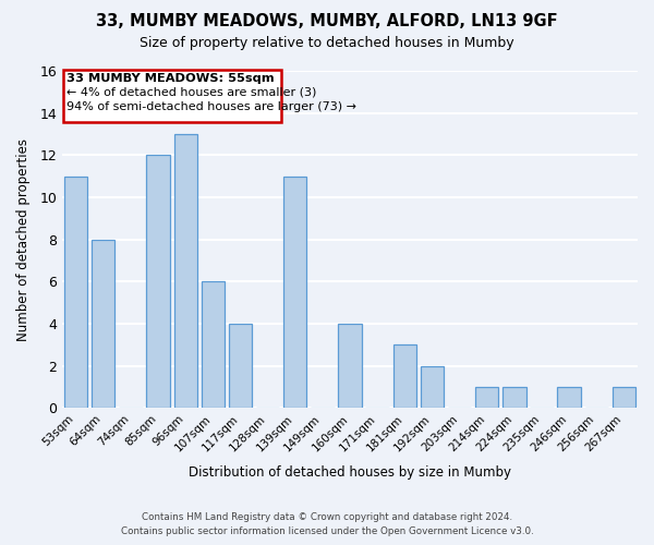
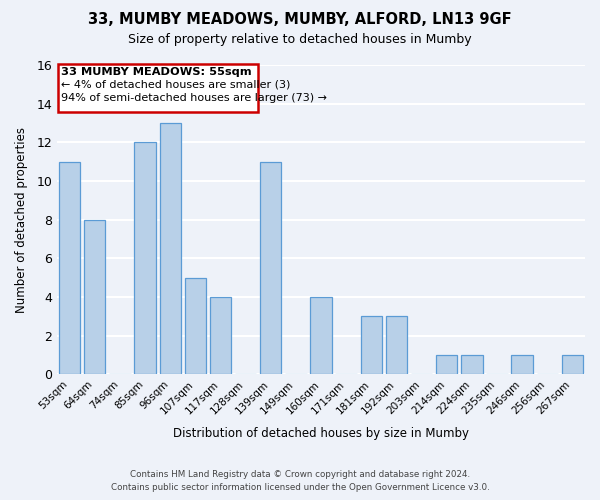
107sqm: 6 -> 5
192sqm: 2 -> 3
